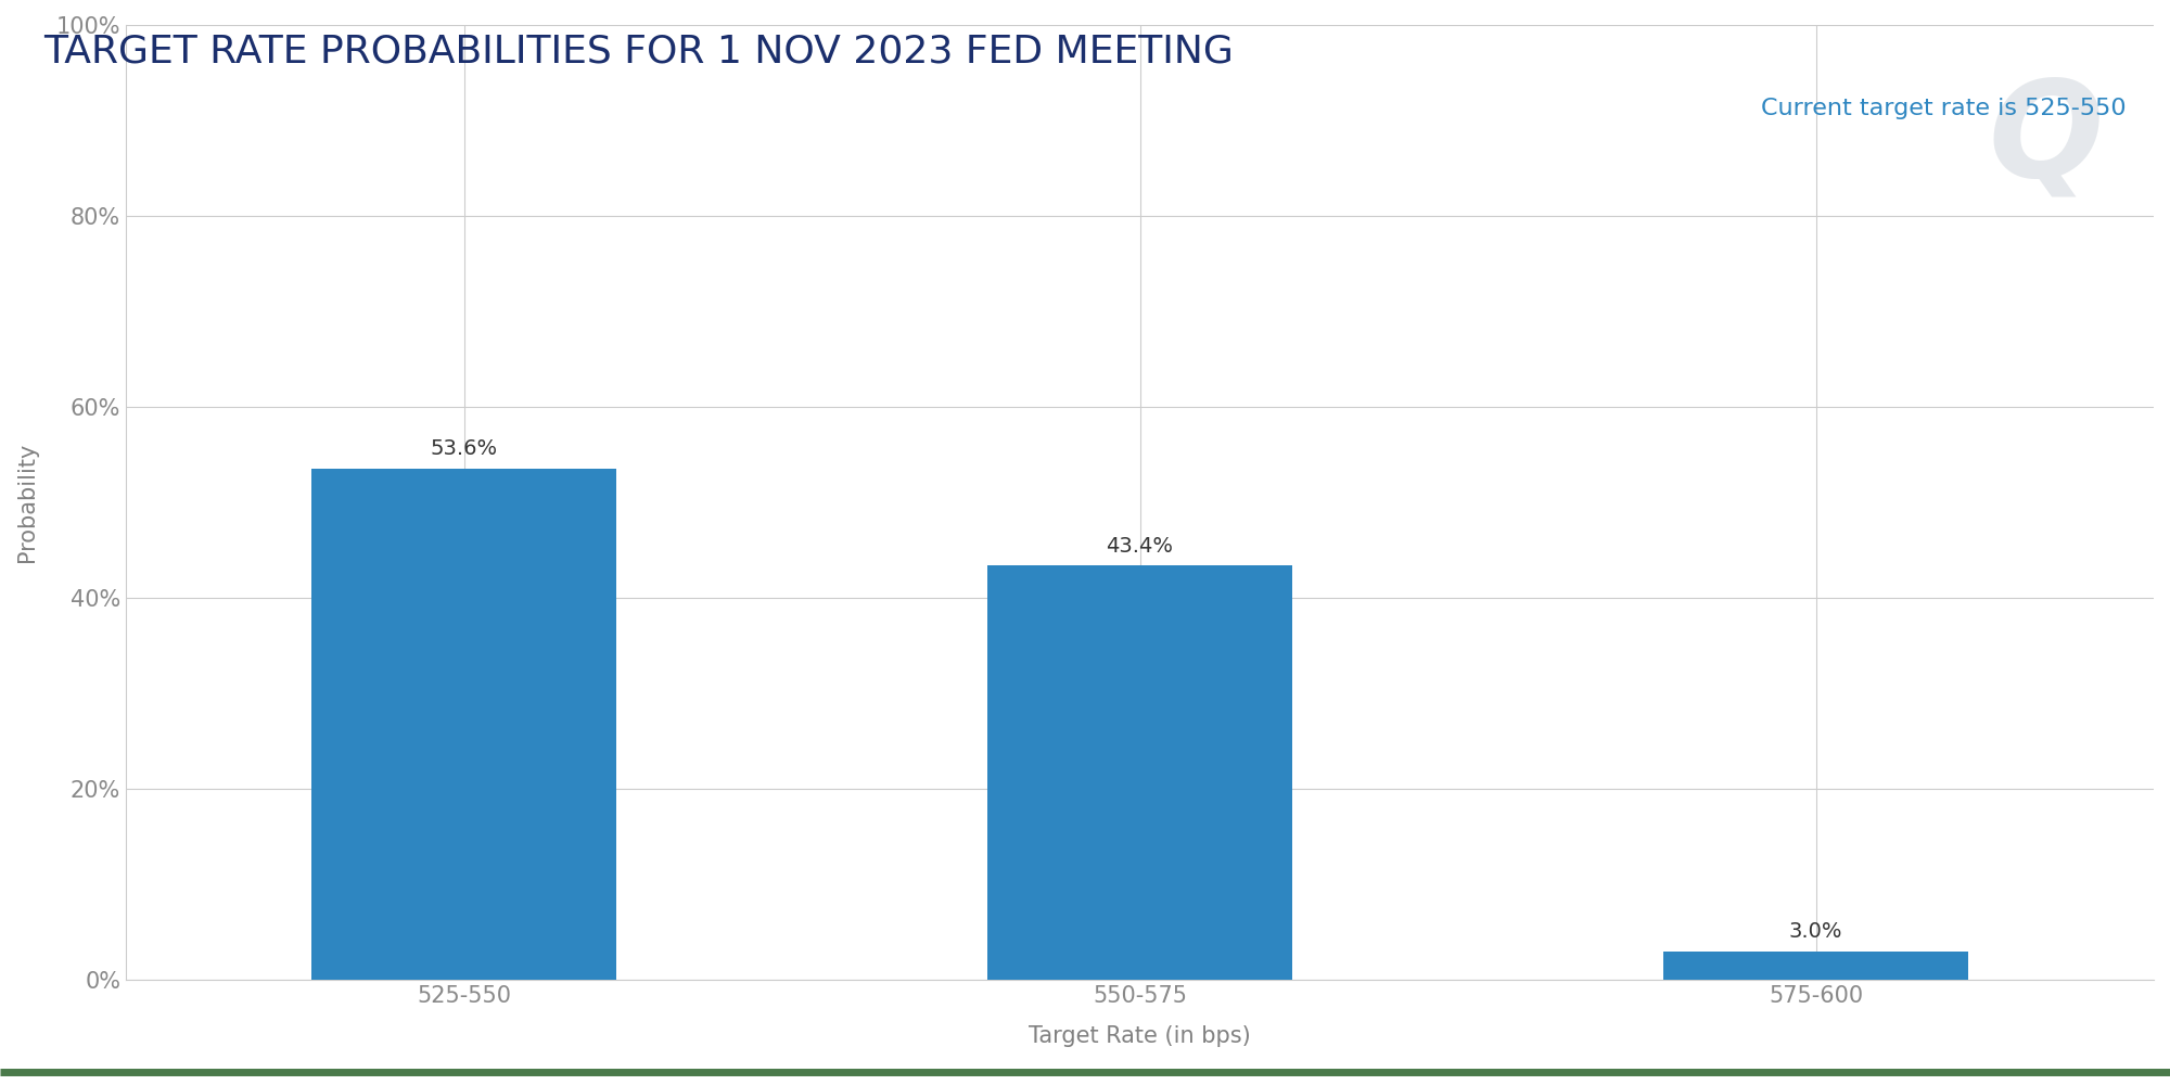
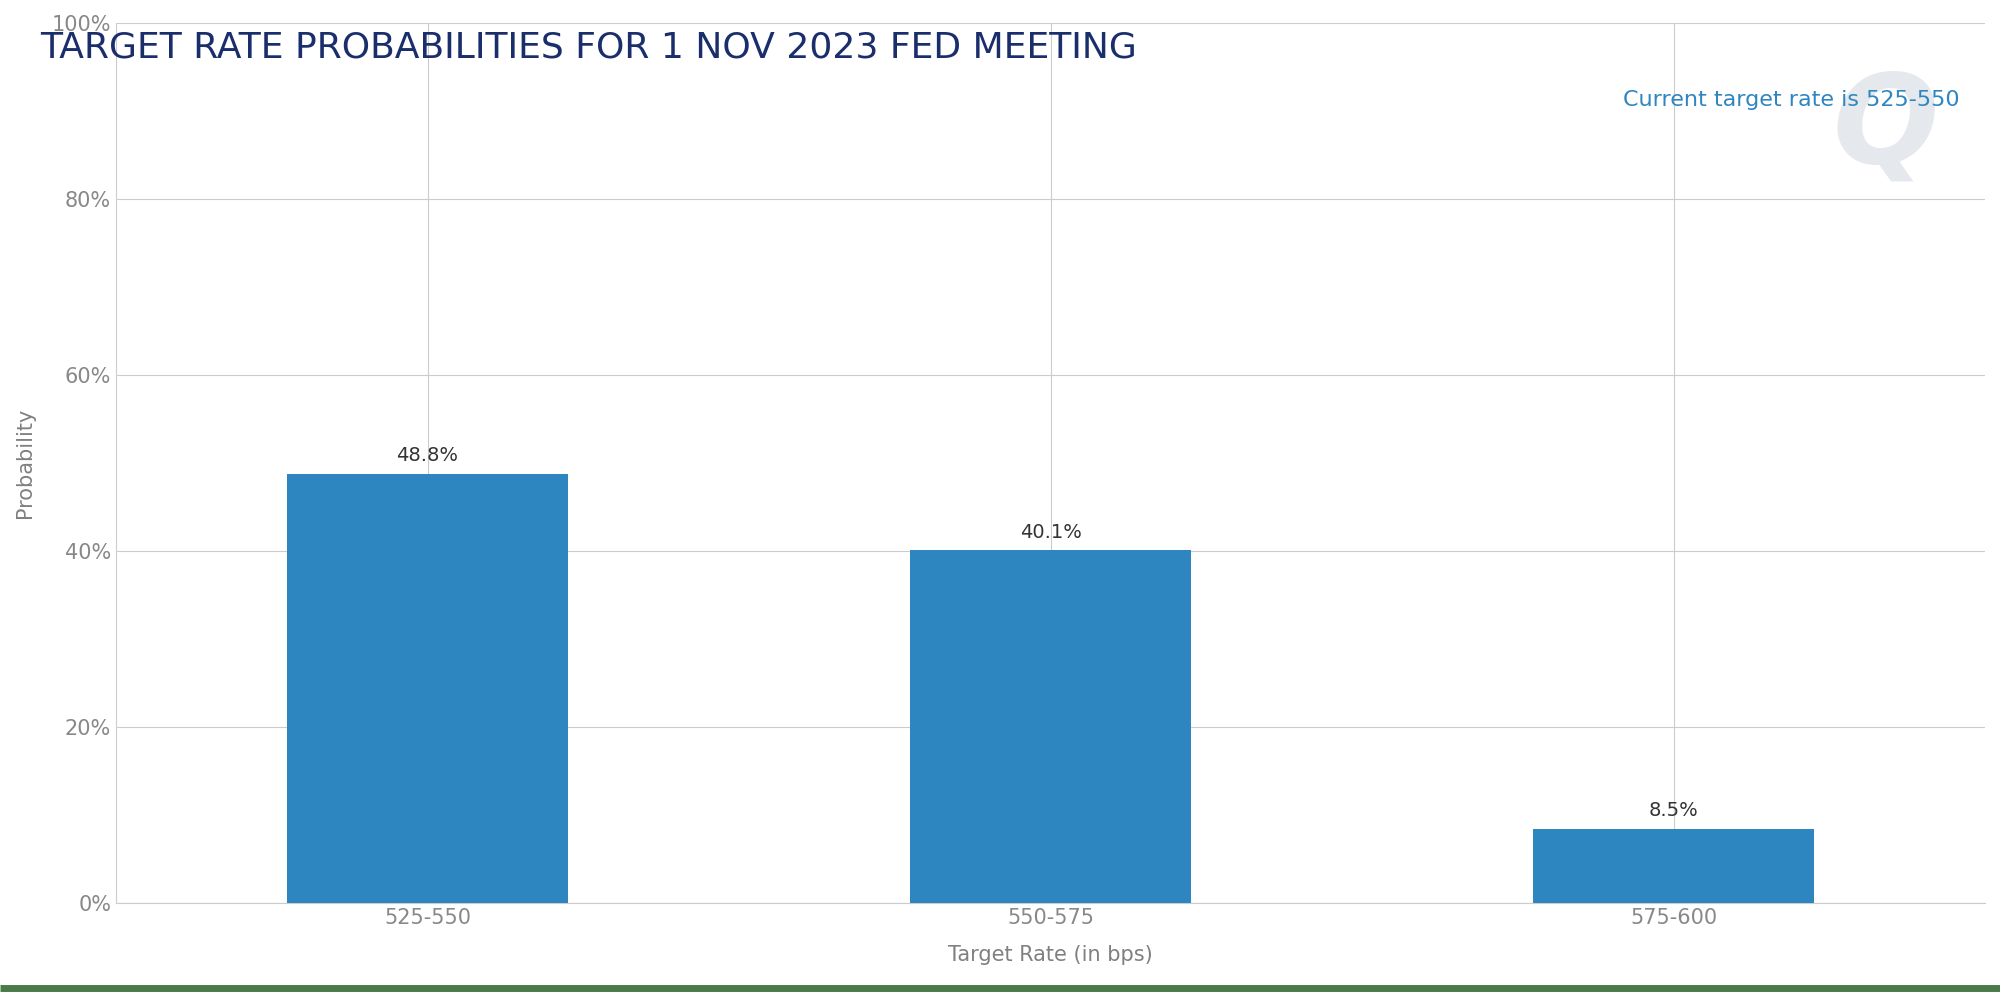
525-550: 53.6% -> 48.8%
550-575: 43.4% -> 40.1%
575-600: 3.0% -> 8.5%
